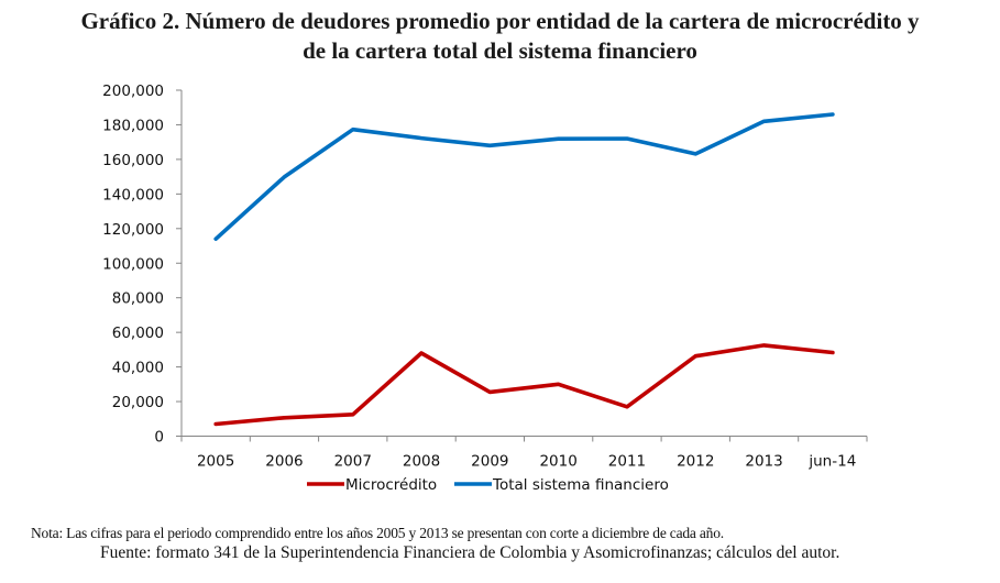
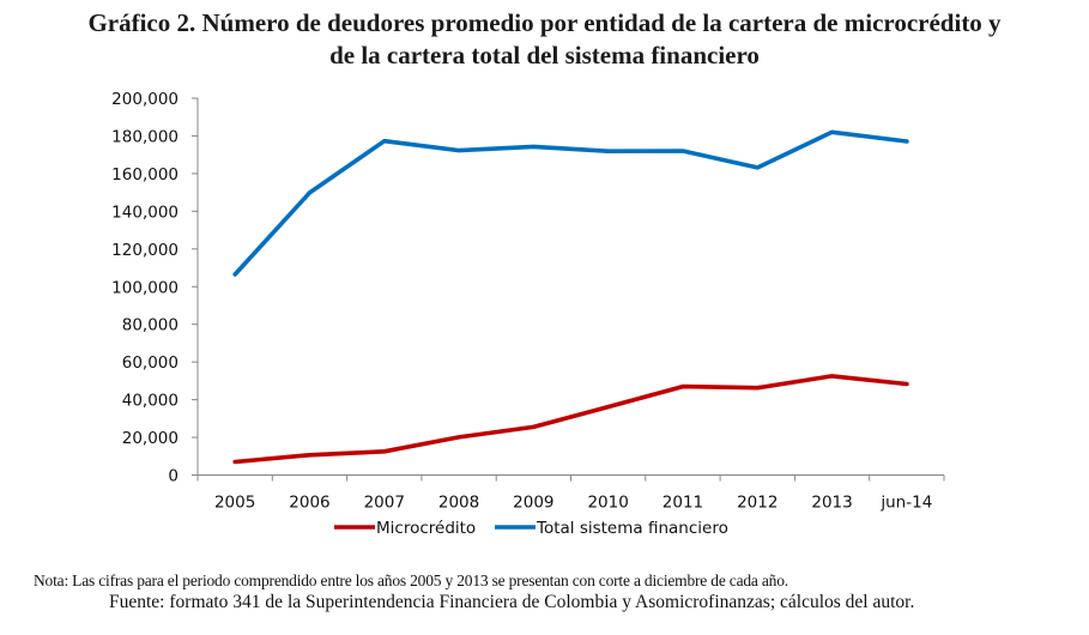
Total sistema financiero/2005: 114000 -> 106000
Microcrédito/2008: 48000 -> 20000
Total sistema financiero/2009: 168000 -> 174000
Microcrédito/2010: 30000 -> 36000
Microcrédito/2011: 17000 -> 47000
Total sistema financiero/jun-14: 186000 -> 177000
